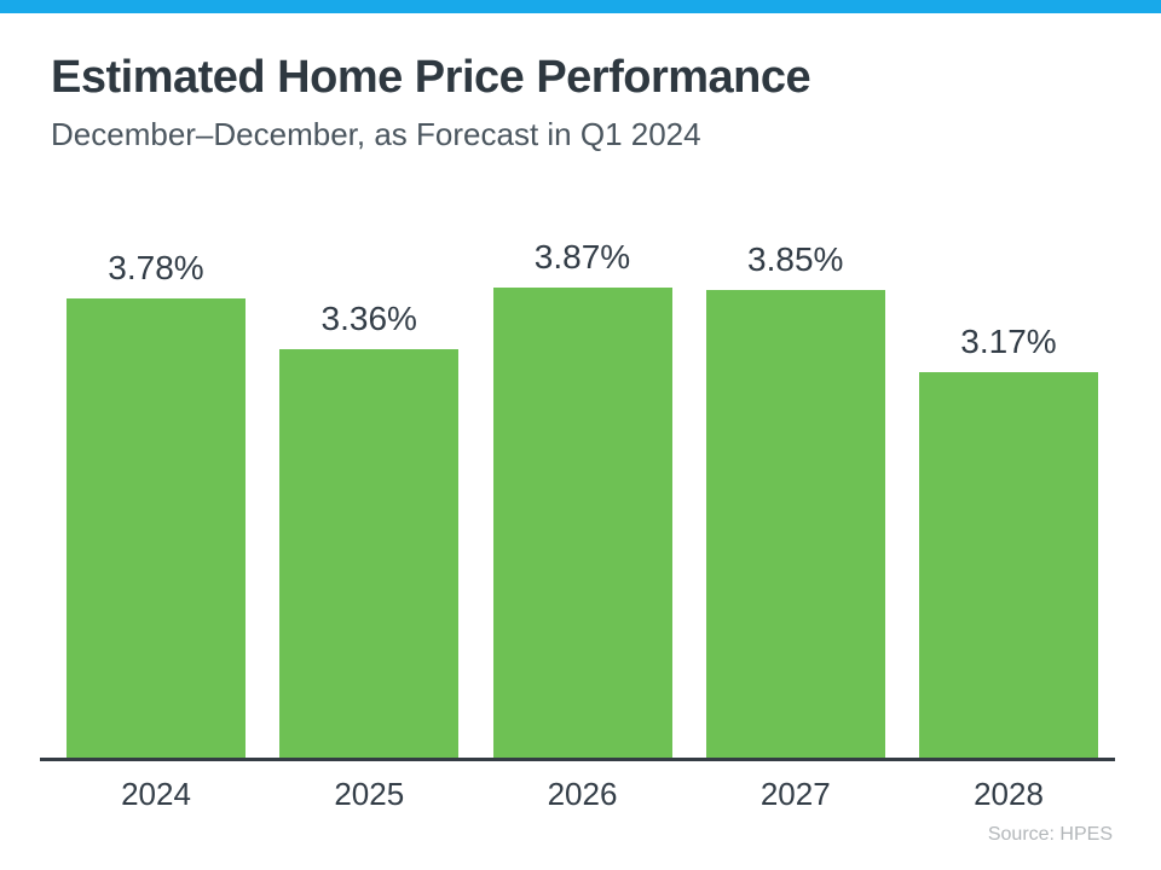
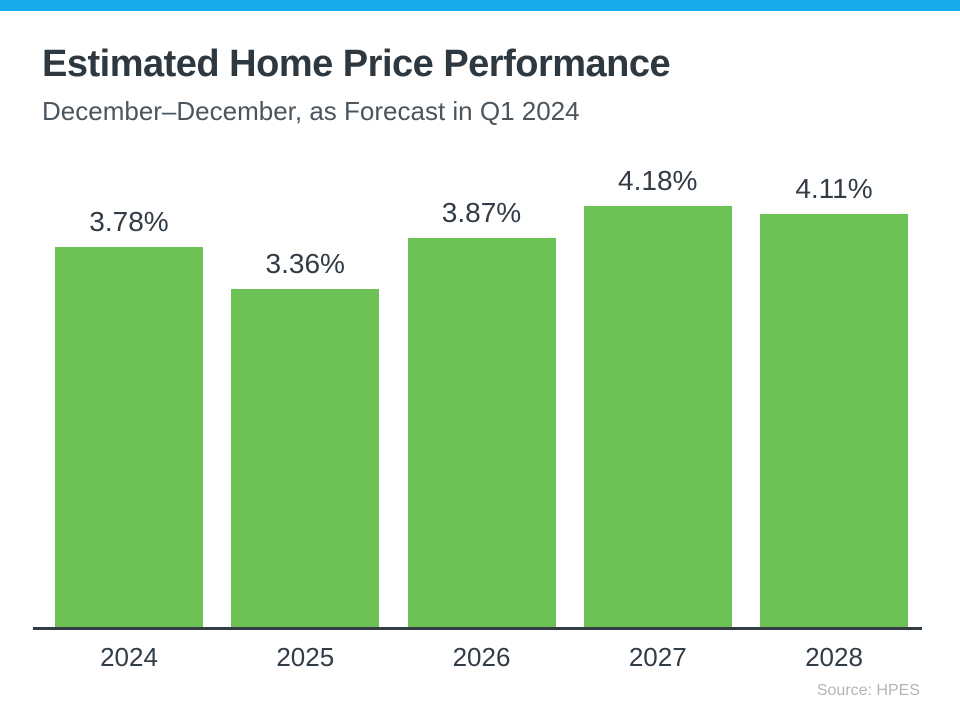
2027: 3.85% -> 4.18%
2028: 3.17% -> 4.11%
